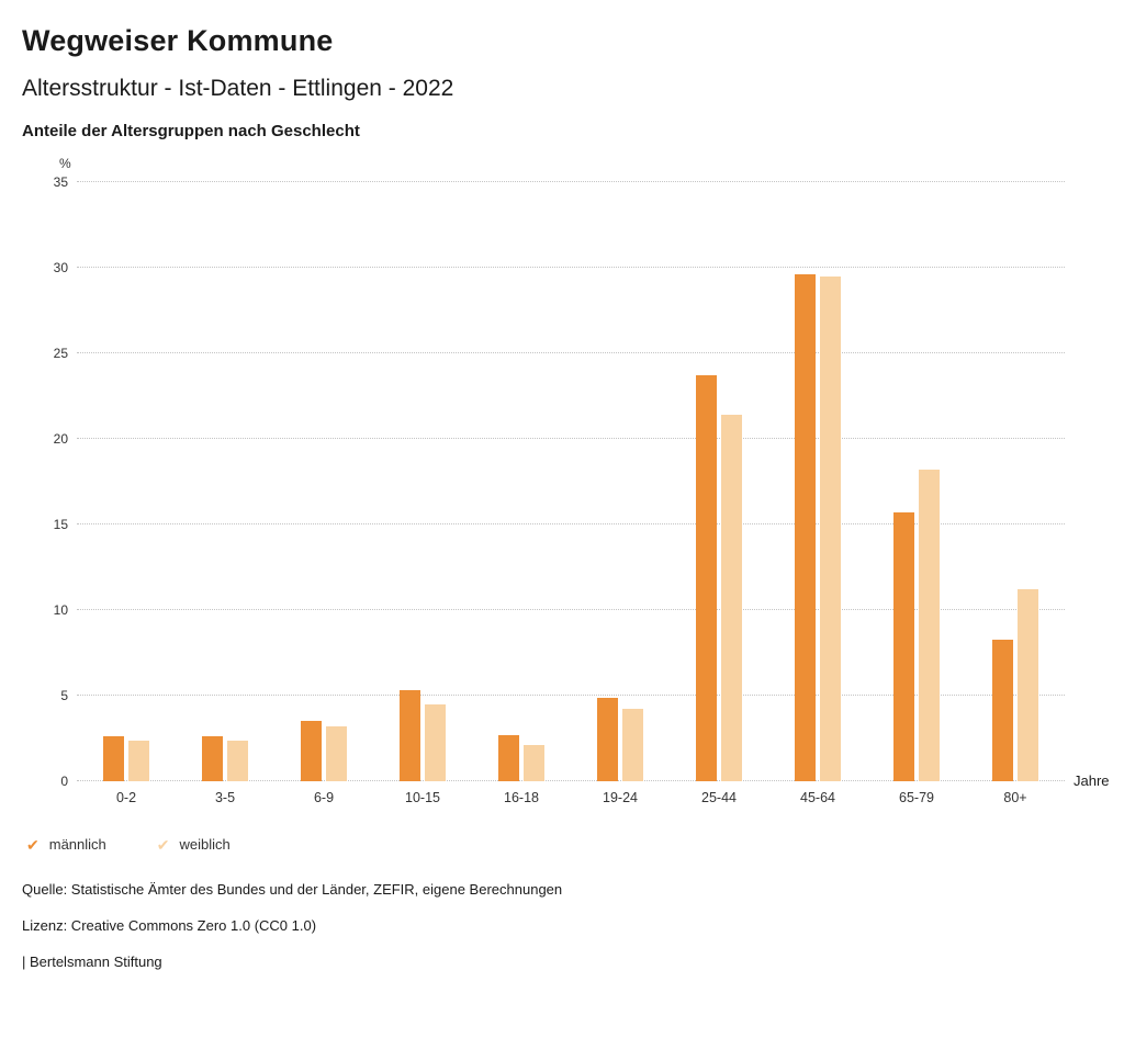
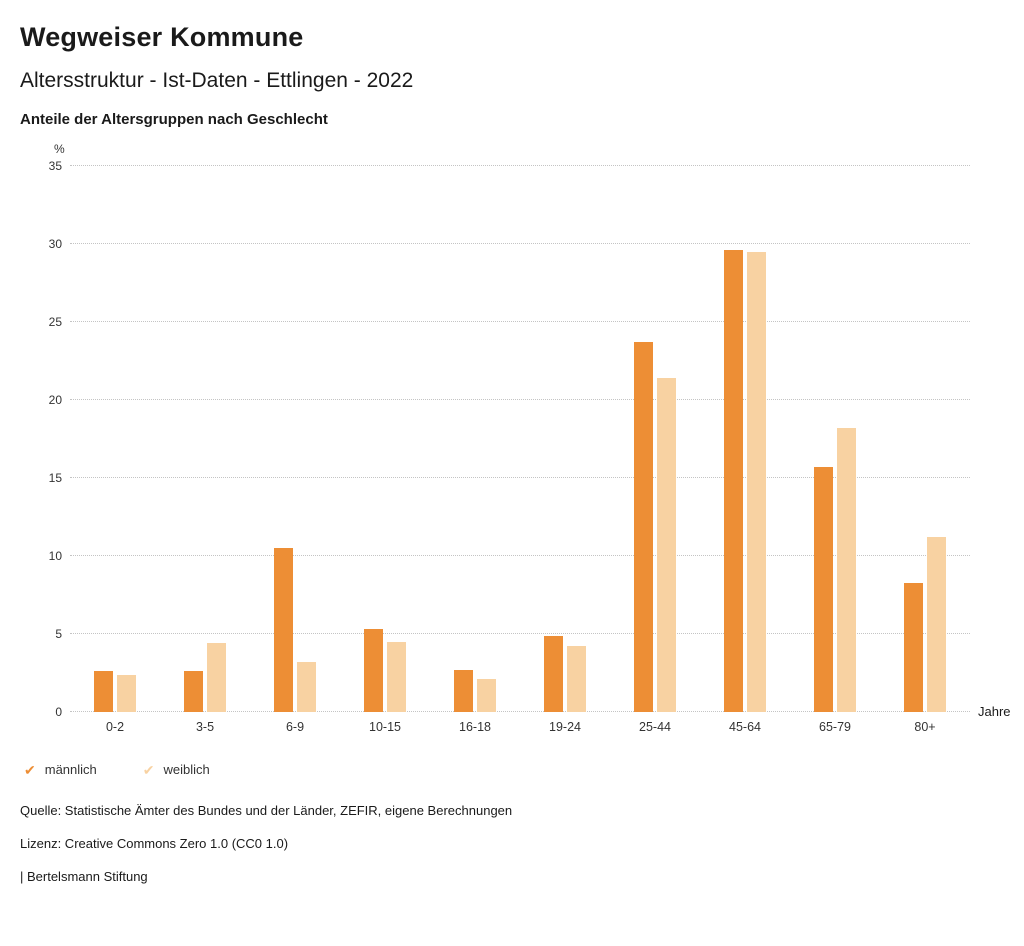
weiblich/3-5: 2.4 -> 4.4
männlich/6-9: 3.5 -> 10.5
